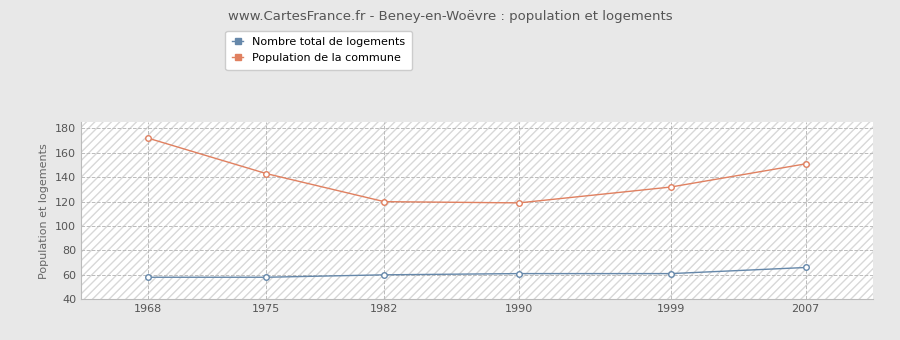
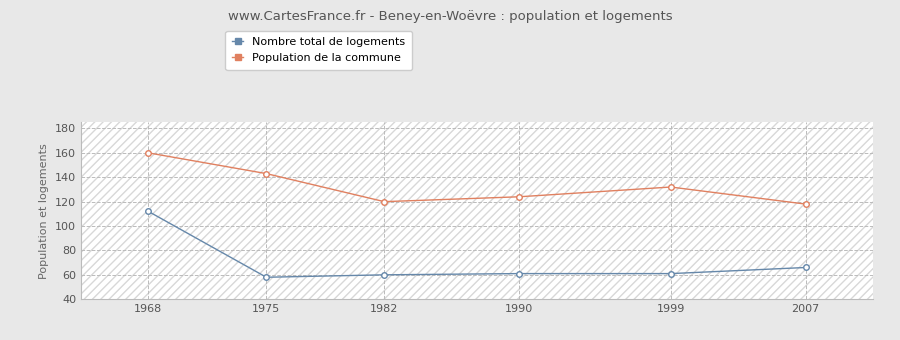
Nombre total de logements/1968: 58 -> 112
Population de la commune/1968: 172 -> 160
Population de la commune/1990: 119 -> 124
Population de la commune/2007: 151 -> 118
